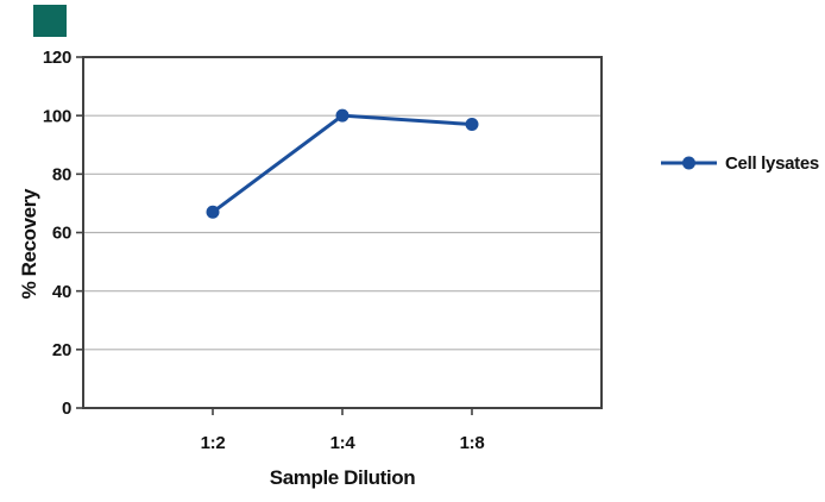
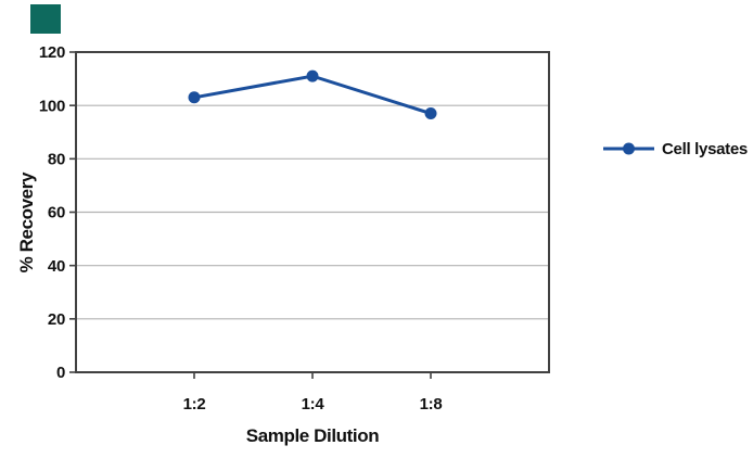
1:2: 67 -> 103
1:4: 100 -> 111
